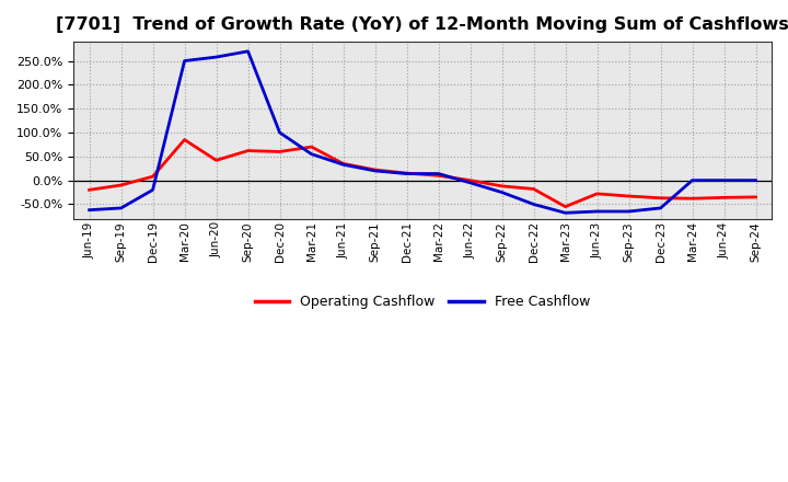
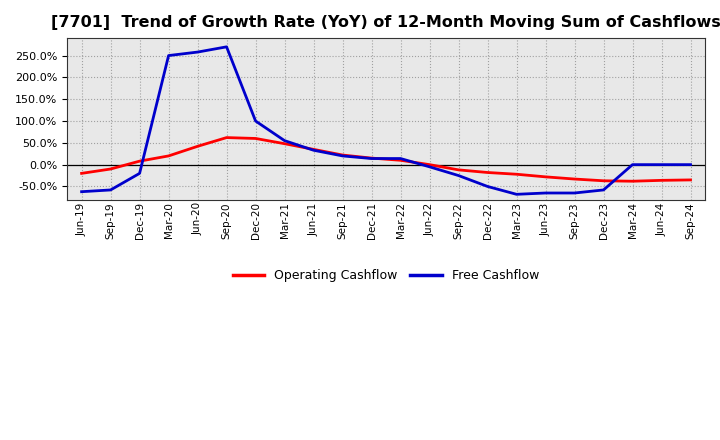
Operating Cashflow/Mar-20: 85% -> 20%
Operating Cashflow/Mar-21: 70% -> 48%
Operating Cashflow/Mar-23: -55% -> -22%
